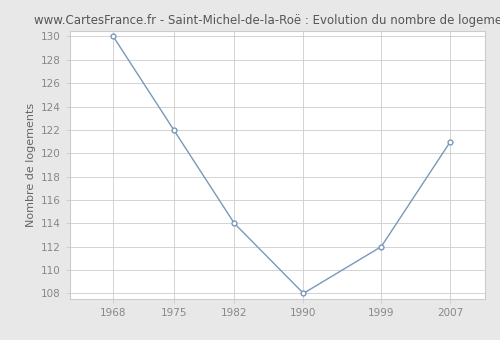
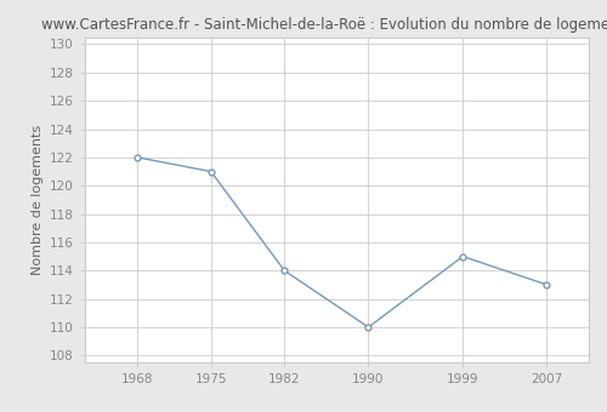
1968: 130 -> 122
1975: 122 -> 121
1990: 108 -> 110
1999: 112 -> 115
2007: 121 -> 113
